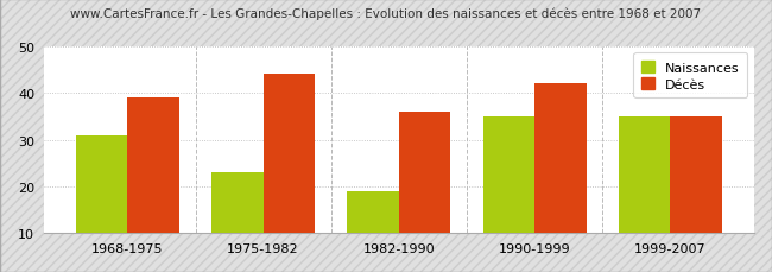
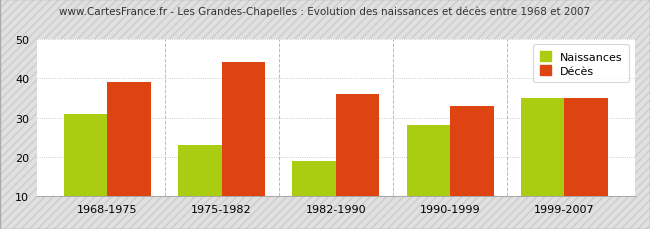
Naissances/1990-1999: 35 -> 28
Décès/1990-1999: 42 -> 33
